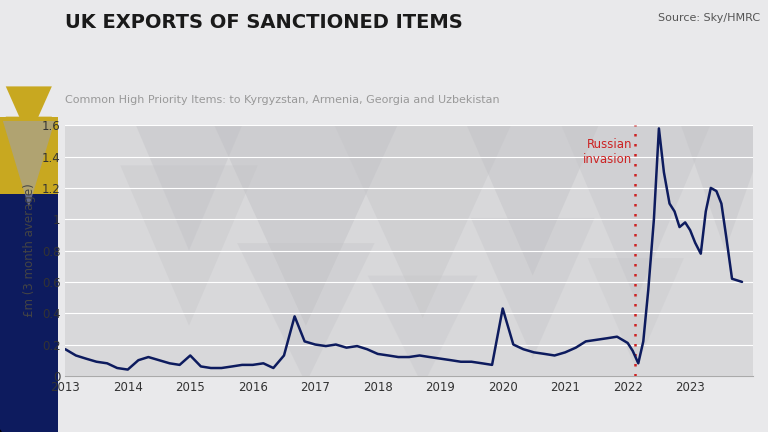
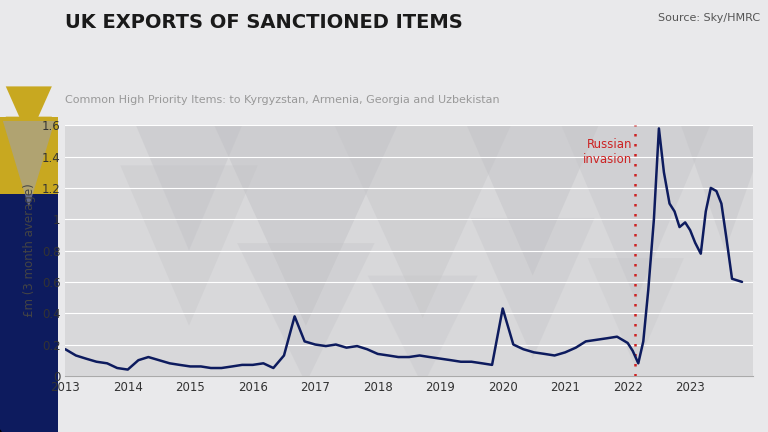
2015: 0.13 -> 0.06
